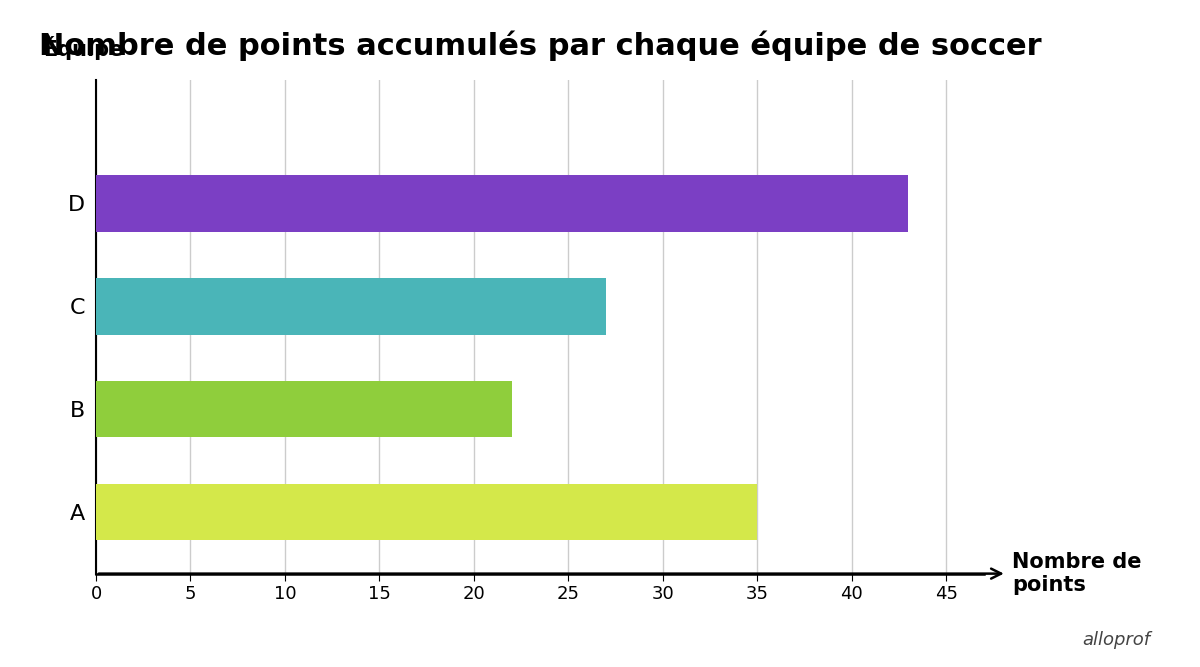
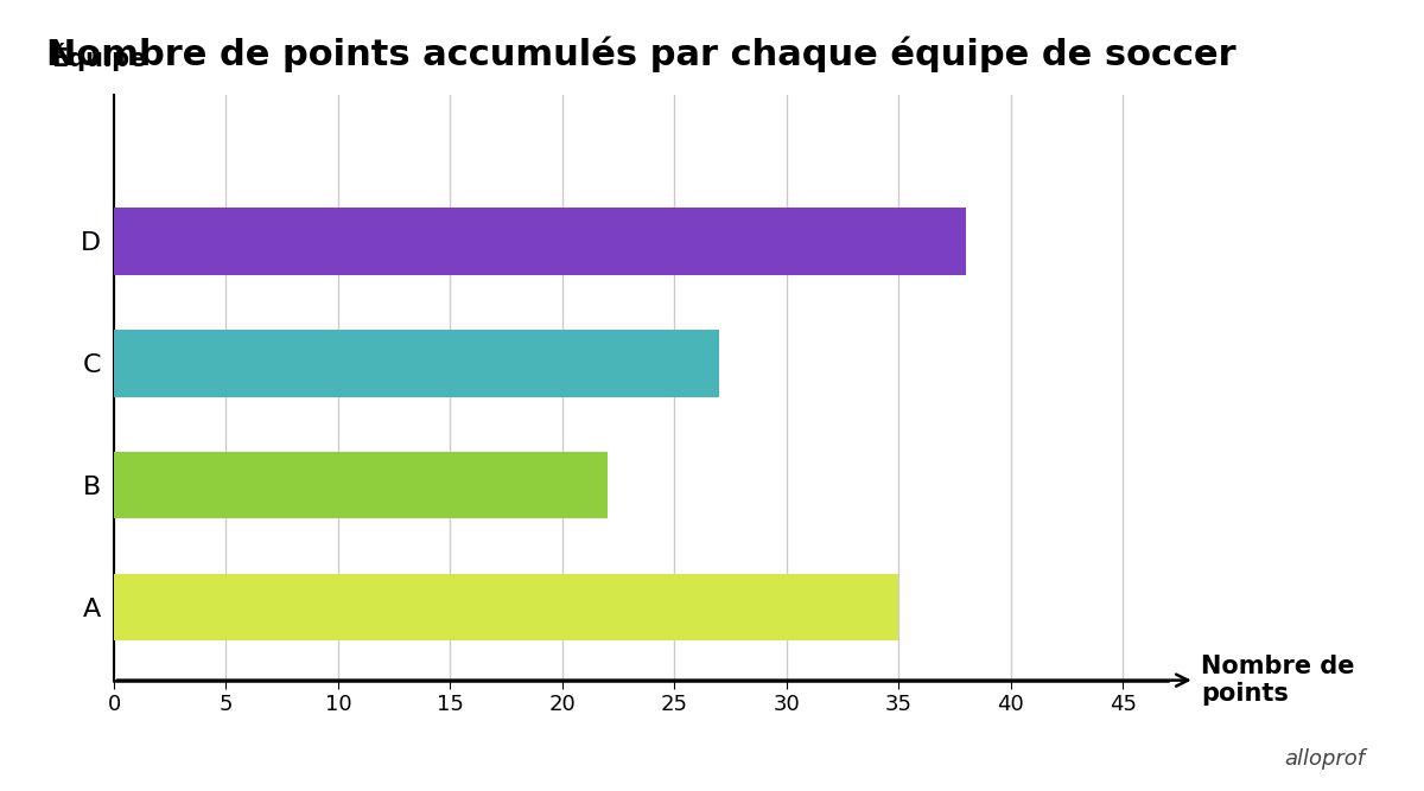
D: 43 -> 38
